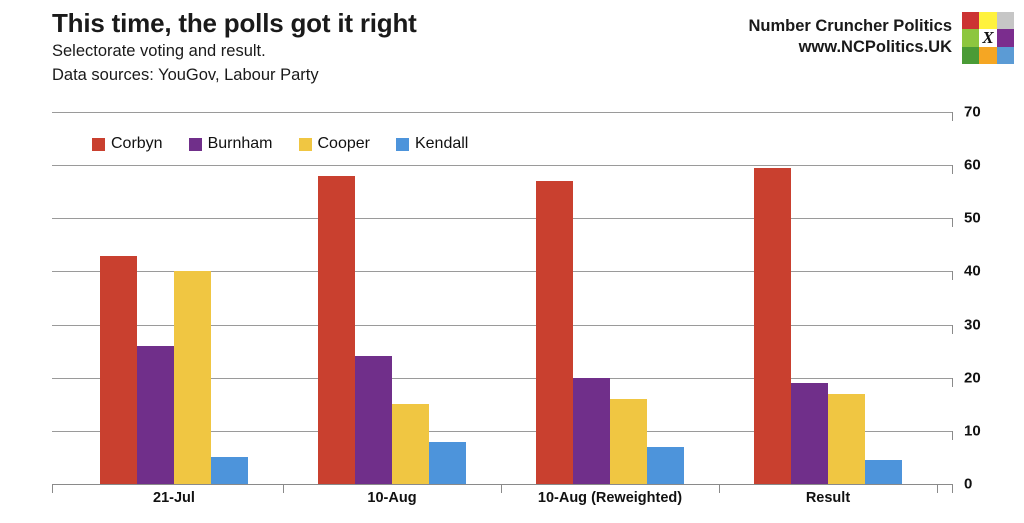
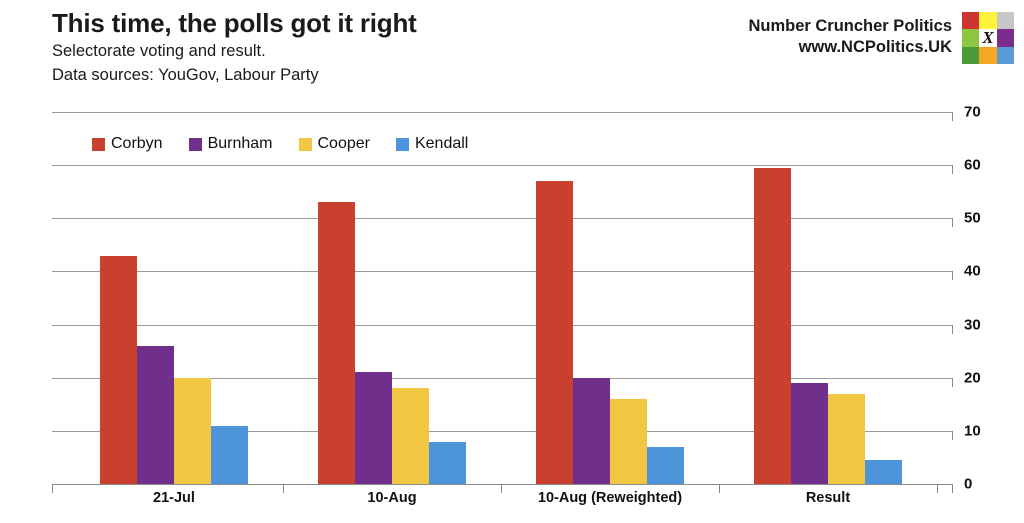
Cooper/21-Jul: 40 -> 20
Kendall/21-Jul: 5 -> 11
Corbyn/10-Aug: 58 -> 53
Burnham/10-Aug: 24 -> 21
Cooper/10-Aug: 15 -> 18
